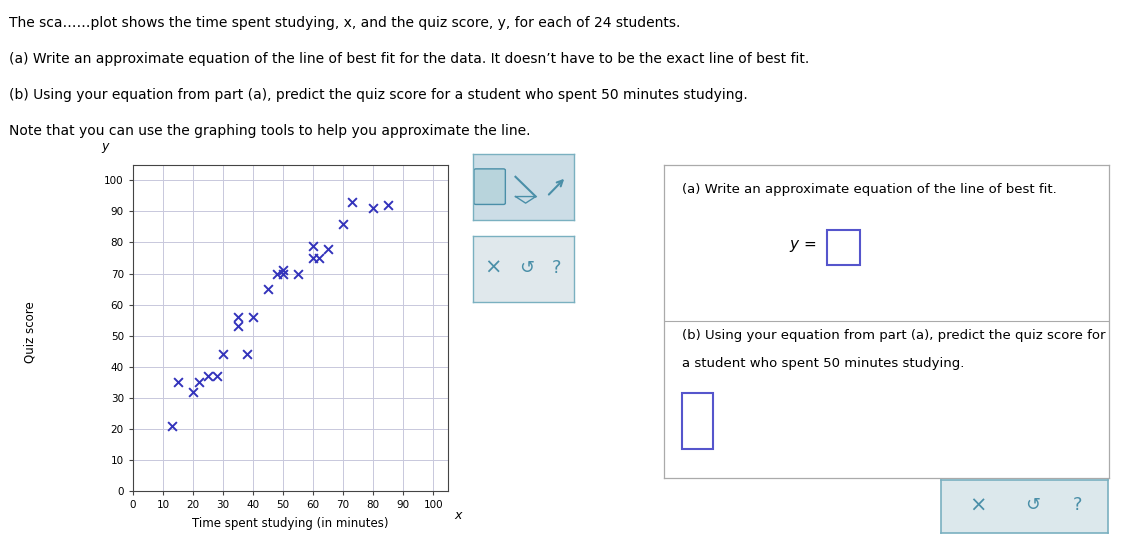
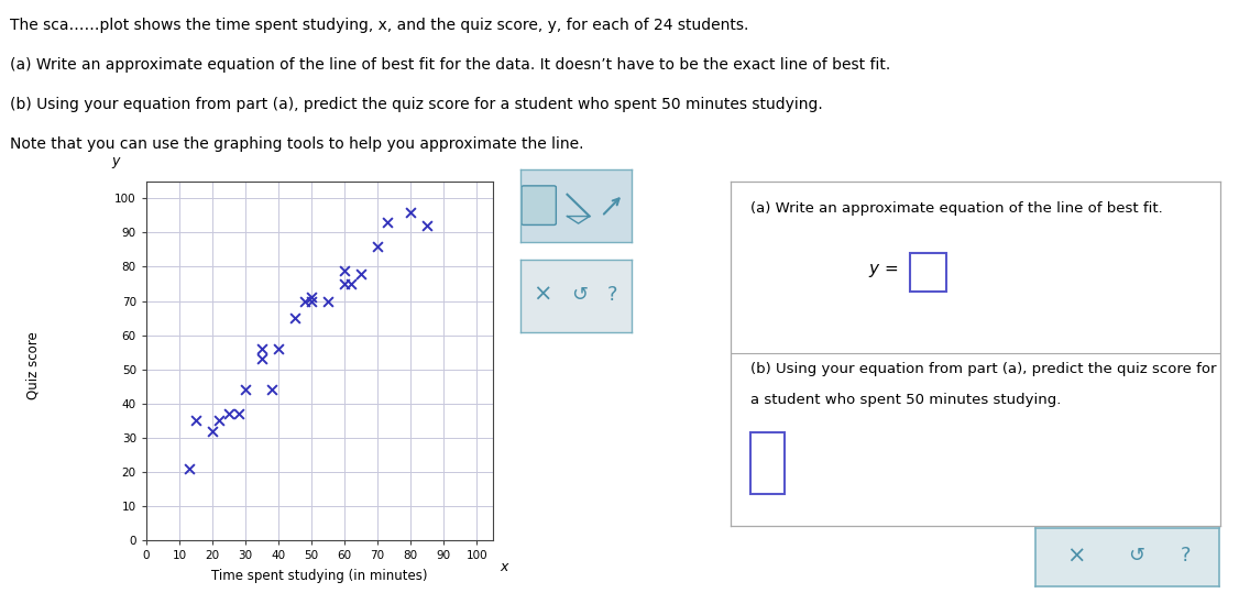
80: 91 -> 96
